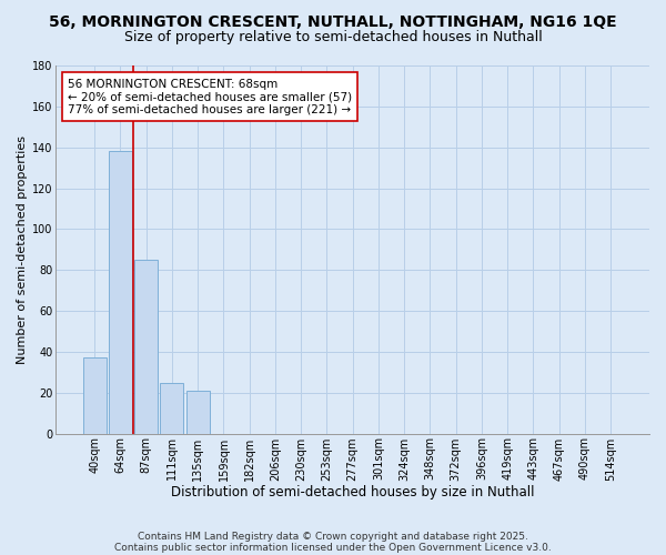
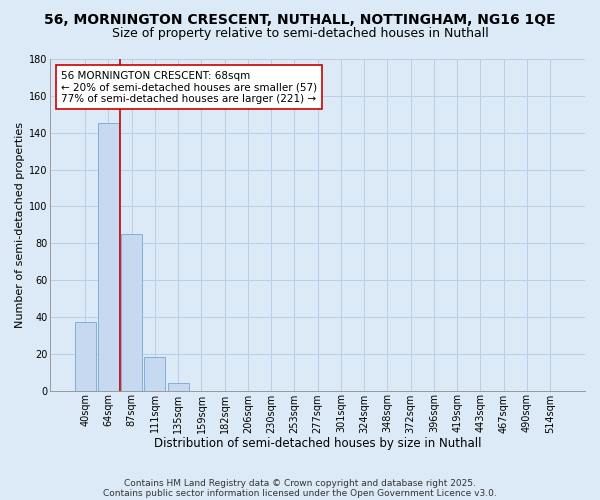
64sqm: 138 -> 145
111sqm: 25 -> 18
135sqm: 21 -> 4
